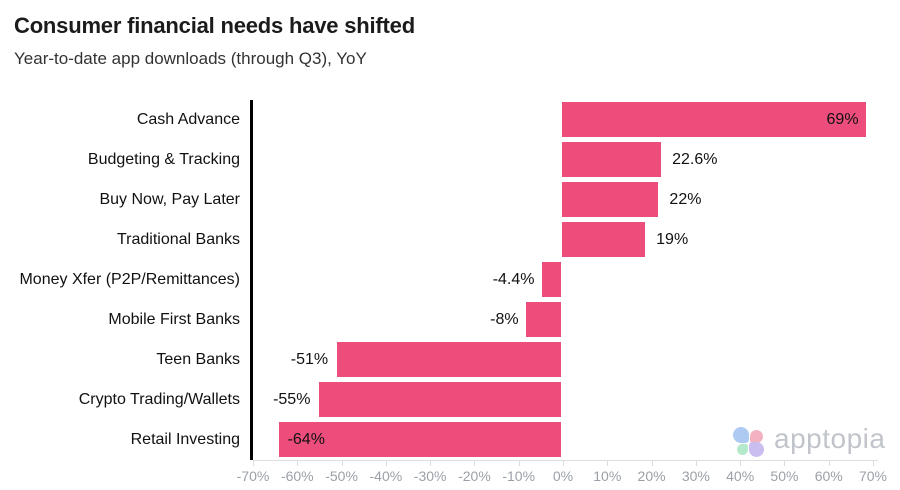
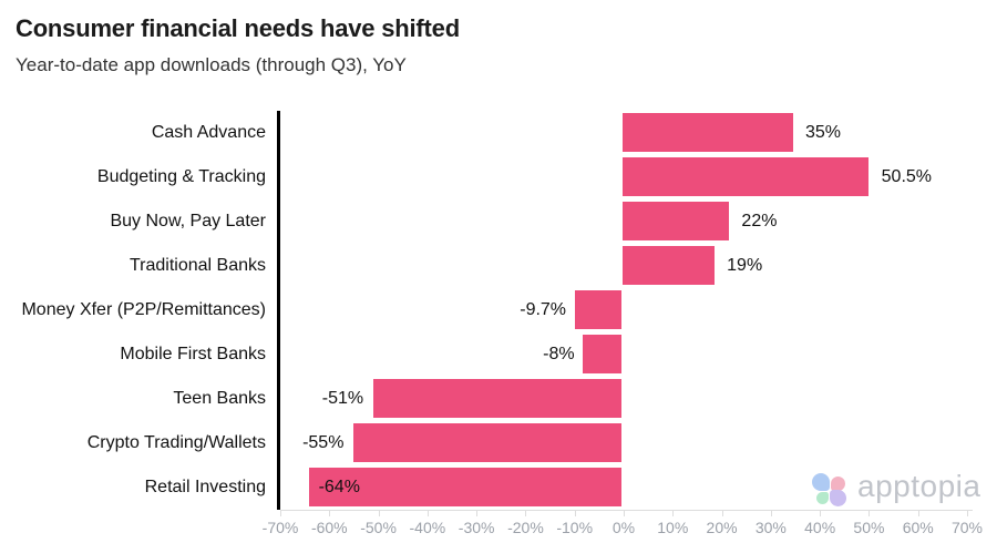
Cash Advance: 69% -> 35%
Budgeting & Tracking: 22.6% -> 50.5%
Money Xfer (P2P/Remittances): -4.4% -> -9.7%
